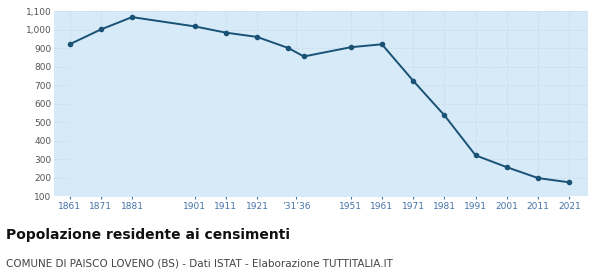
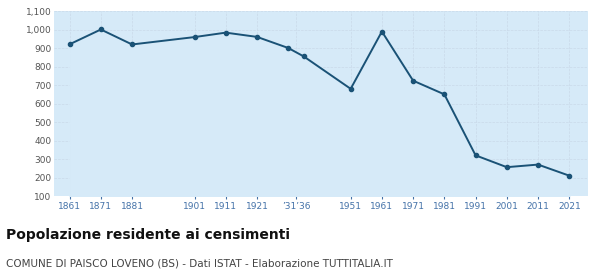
1881: 1,070 -> 920
1901: 1,020 -> 960
1951: 900 -> 680
1961: 920 -> 990
1981: 540 -> 650
2011: 200 -> 270
2021: 170 -> 210
